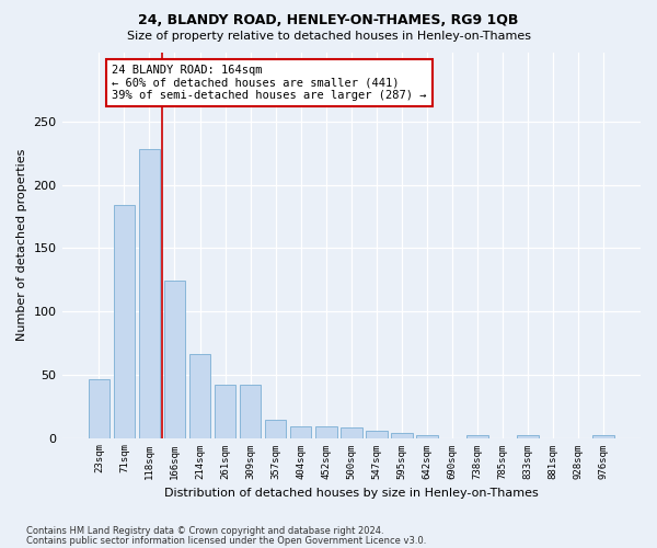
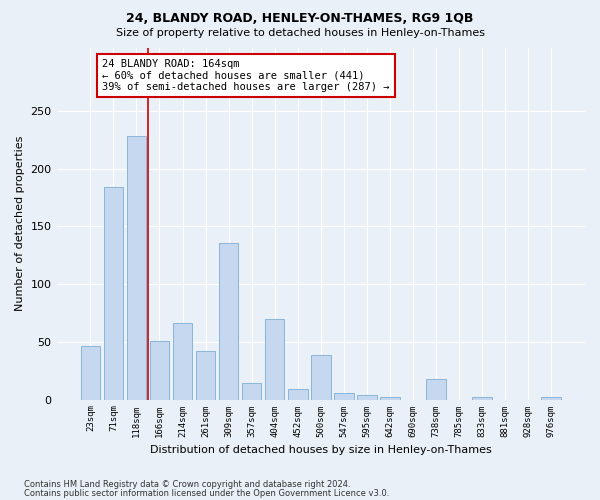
166sqm: 124 -> 51
309sqm: 42 -> 136
404sqm: 9 -> 70
500sqm: 8 -> 39
738sqm: 2 -> 18
